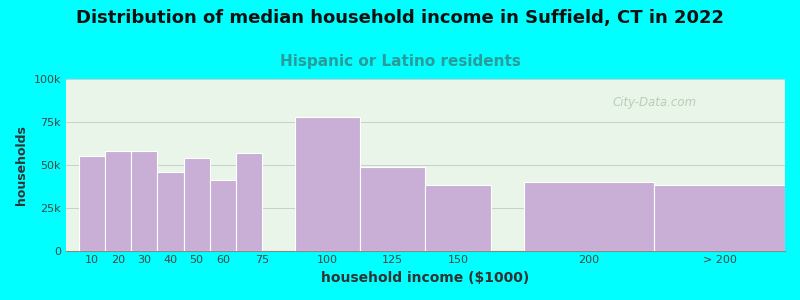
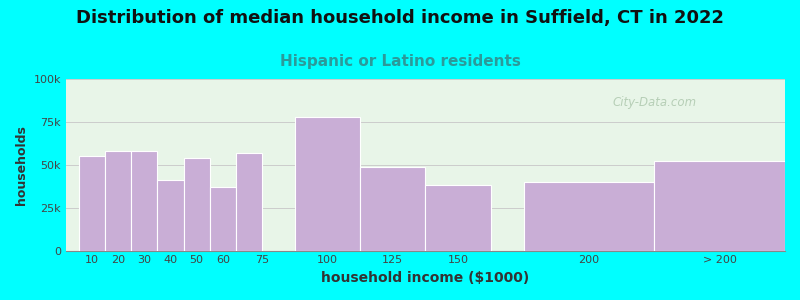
40: 46k -> 41k
60: 41k -> 37k
> 200: 38k -> 52k
